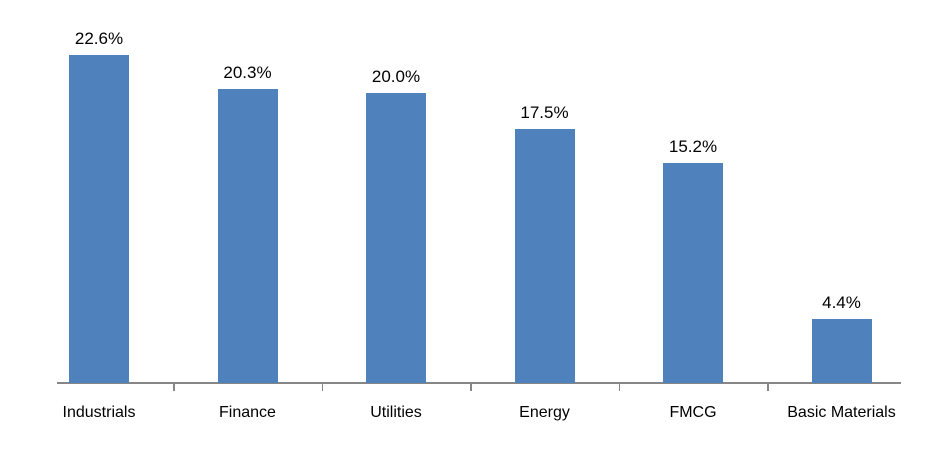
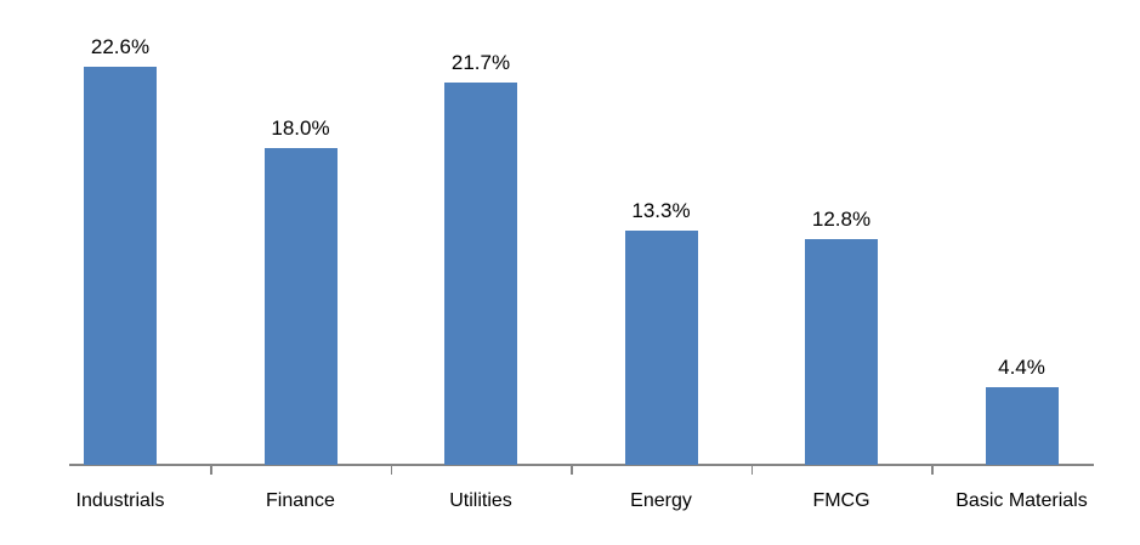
Finance: 20.3% -> 18.0%
Utilities: 20.0% -> 21.7%
Energy: 17.5% -> 13.3%
FMCG: 15.2% -> 12.8%
